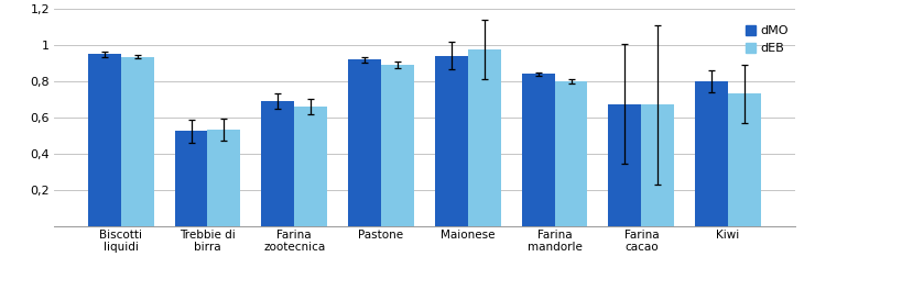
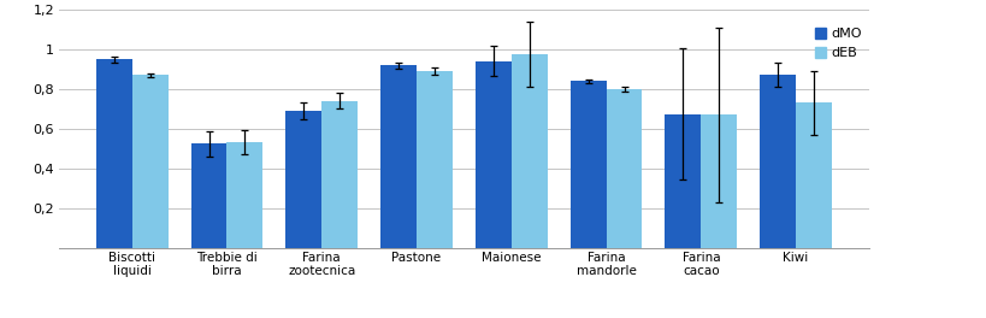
dEB/Biscotti liquidi: 0,94 -> 0,87
dEB/Farina zootecnica: 0,66 -> 0,74
dMO/Kiwi: 0,80 -> 0,87
